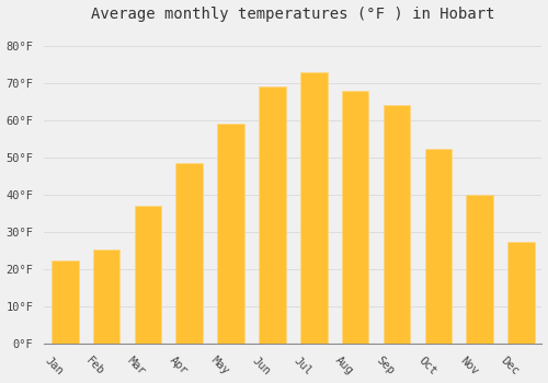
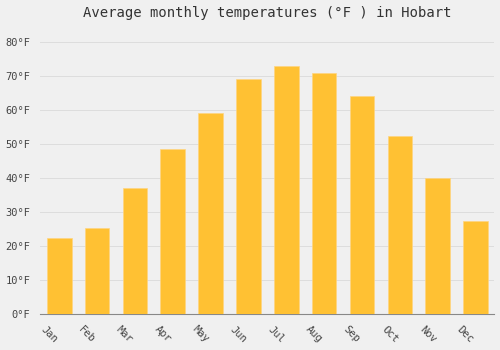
Aug: 68.0°F -> 71.0°F
